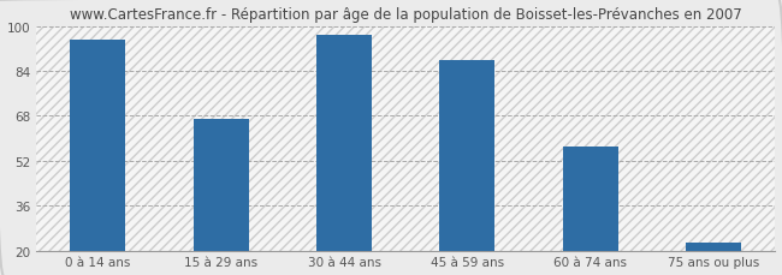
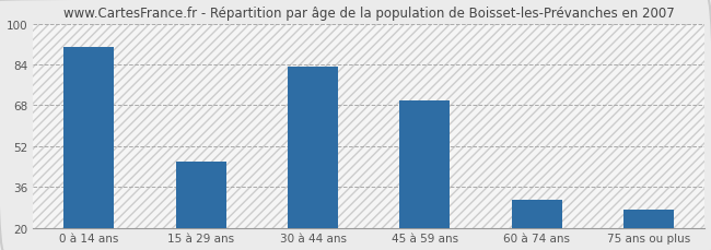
0 à 14 ans: 95 -> 91
15 à 29 ans: 67 -> 46
30 à 44 ans: 97 -> 83
45 à 59 ans: 88 -> 70
60 à 74 ans: 57 -> 31
75 ans ou plus: 23 -> 27
